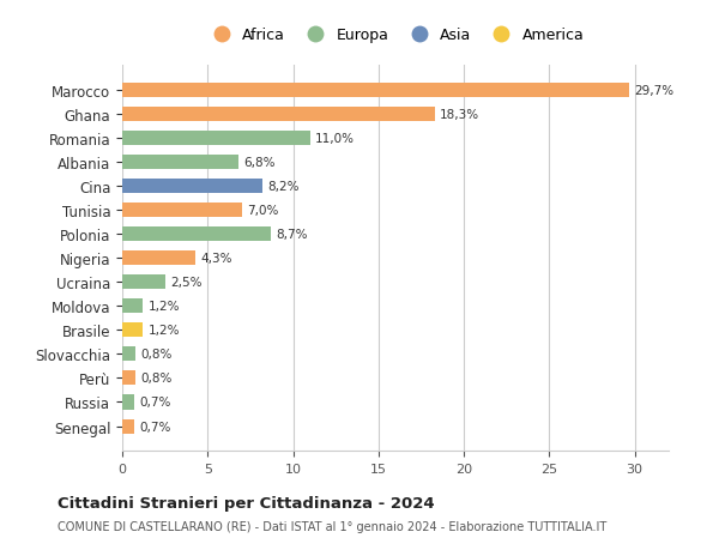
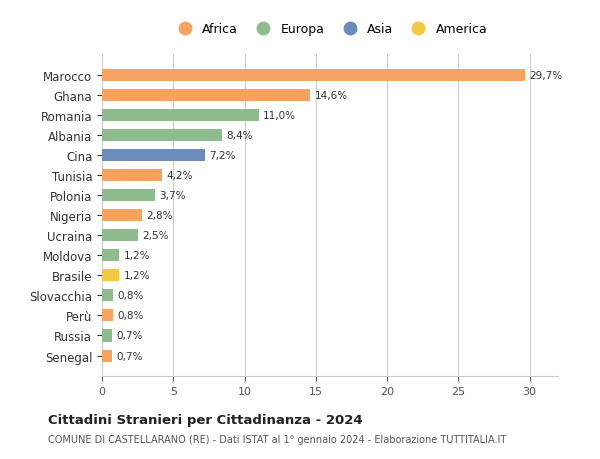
Ghana: 18,3% -> 14,6%
Albania: 6,8% -> 8,4%
Cina: 8,2% -> 7,2%
Tunisia: 7,0% -> 4,2%
Polonia: 8,7% -> 3,7%
Nigeria: 4,3% -> 2,8%
